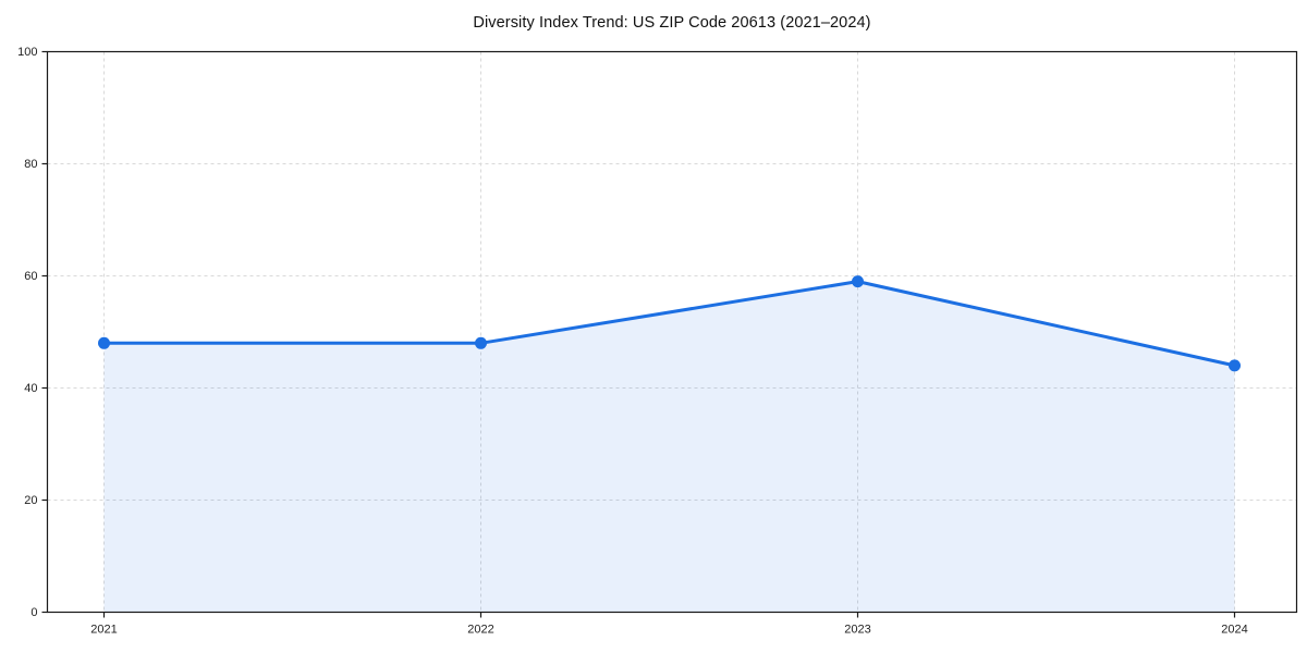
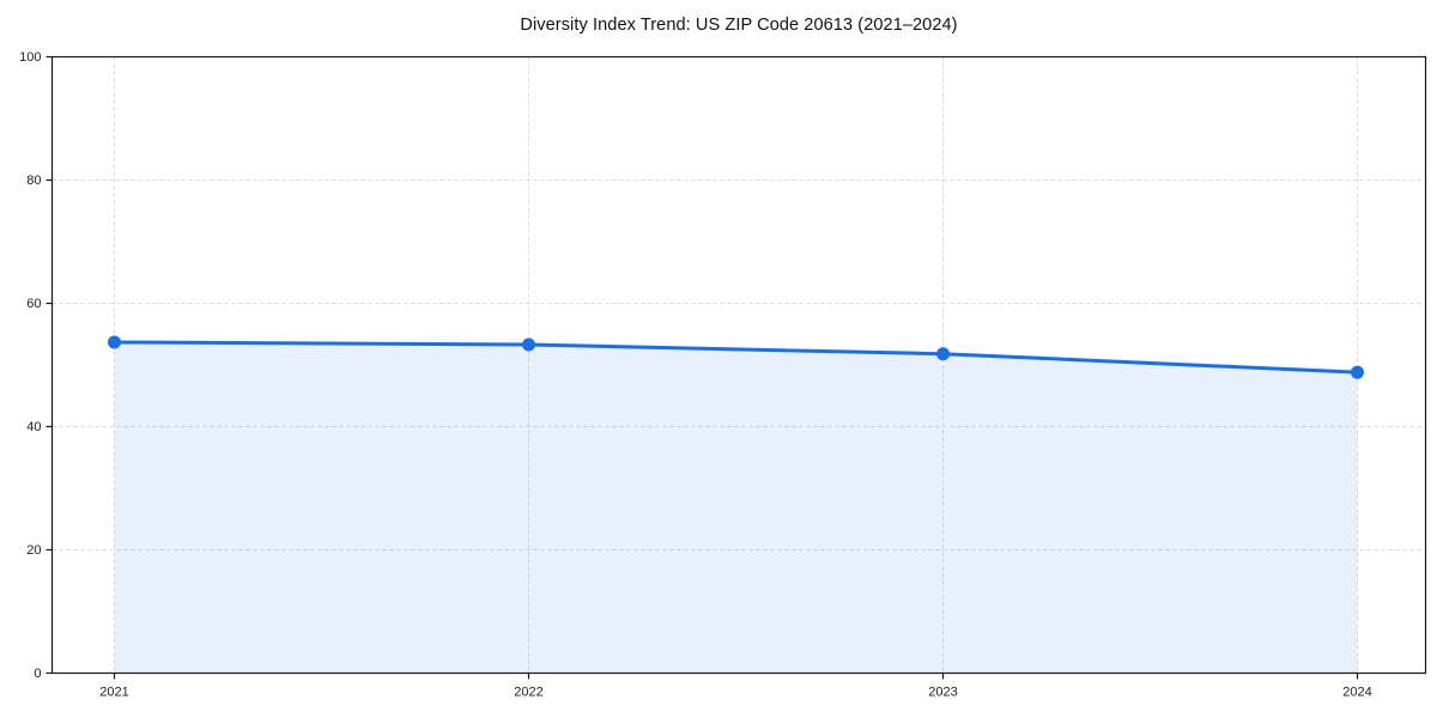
2021: 48 -> 54
2022: 48 -> 53
2023: 59 -> 52
2024: 44 -> 49
